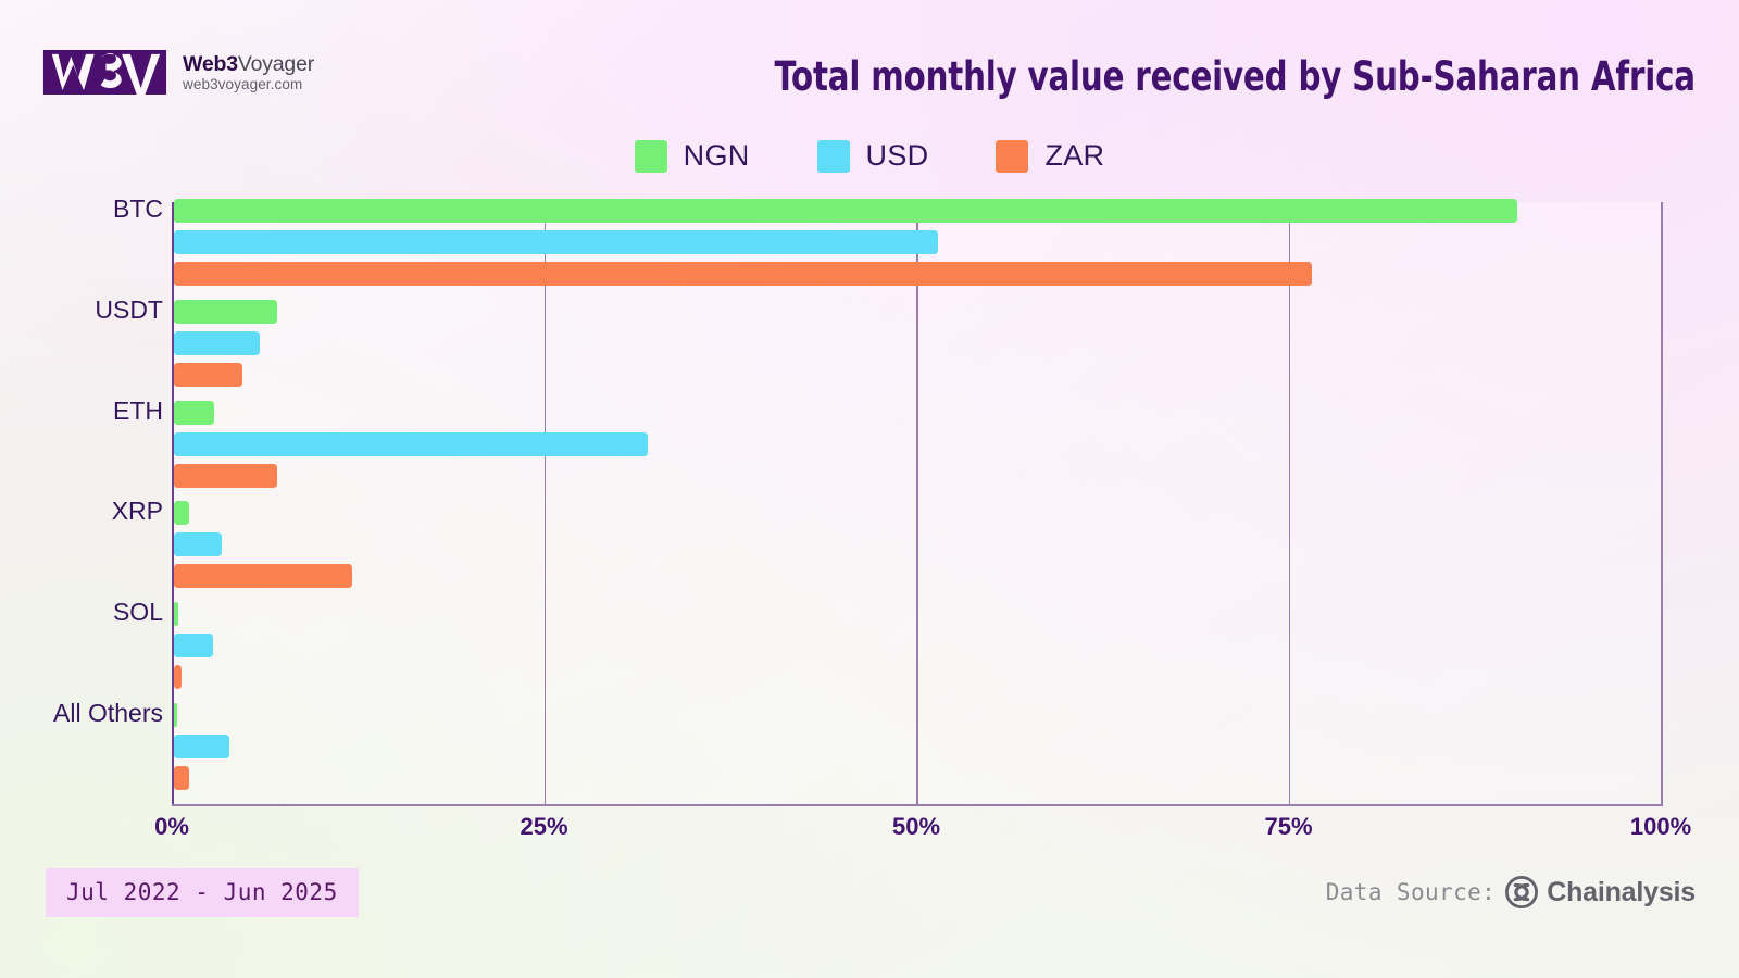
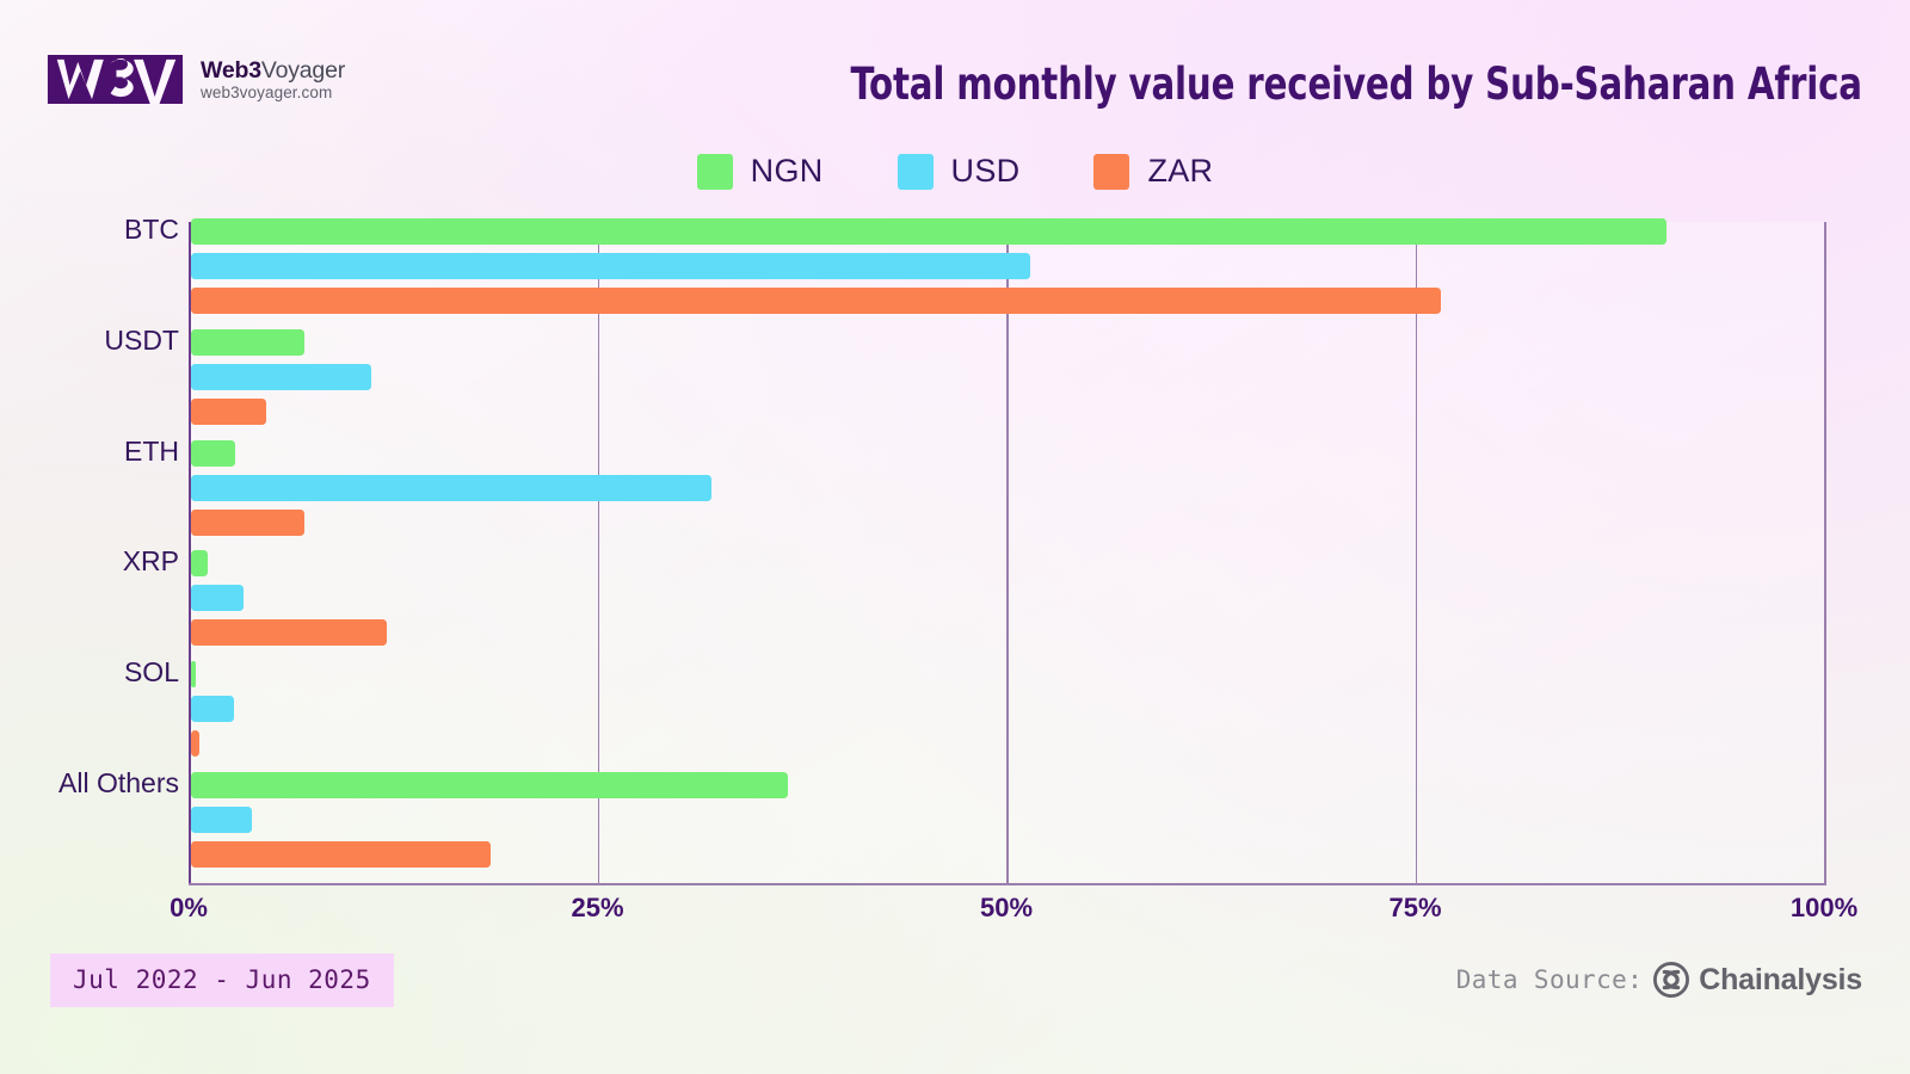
USD/USDT: 5.8% -> 11.0%
NGN/All Others: 0.2% -> 36.5%
ZAR/All Others: 1.0% -> 18.3%
